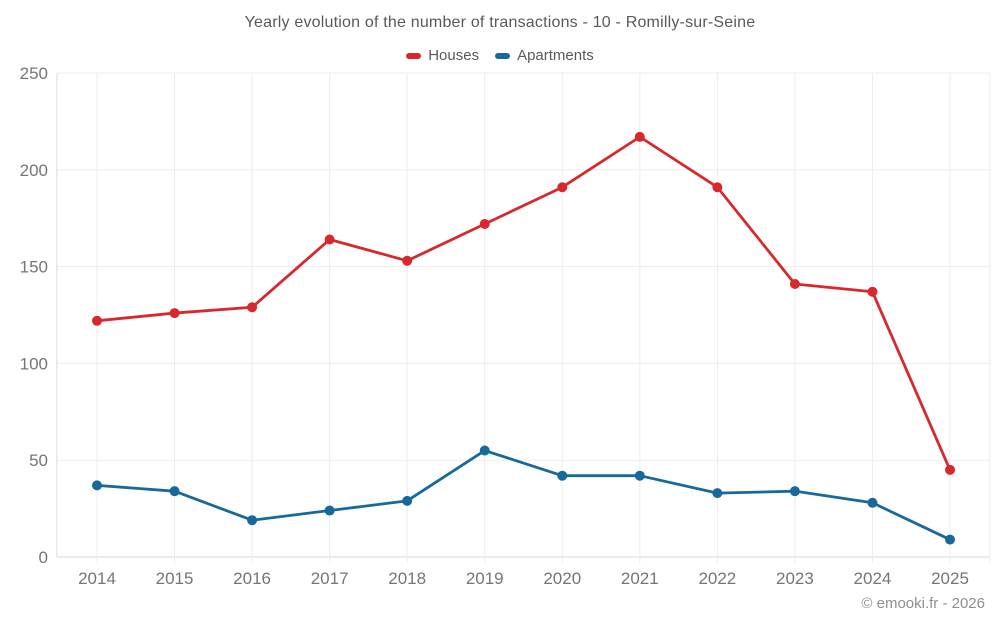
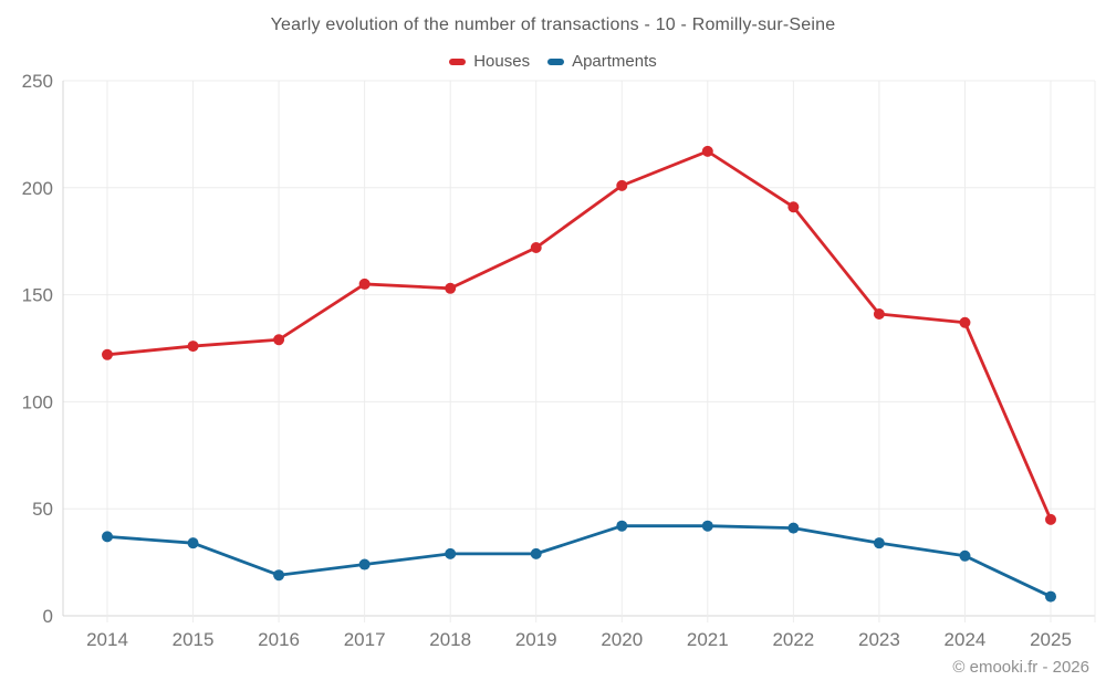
Houses/2017: 164 -> 155
Apartments/2019: 55 -> 29
Houses/2020: 191 -> 201
Apartments/2022: 33 -> 41
